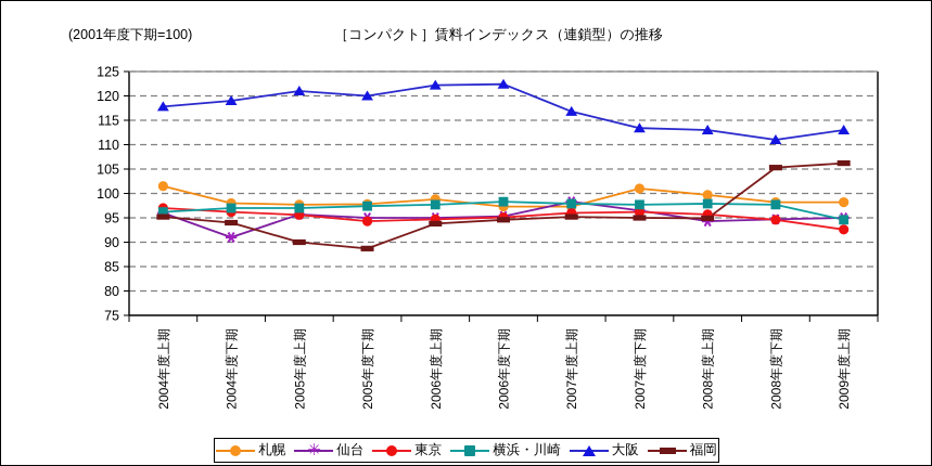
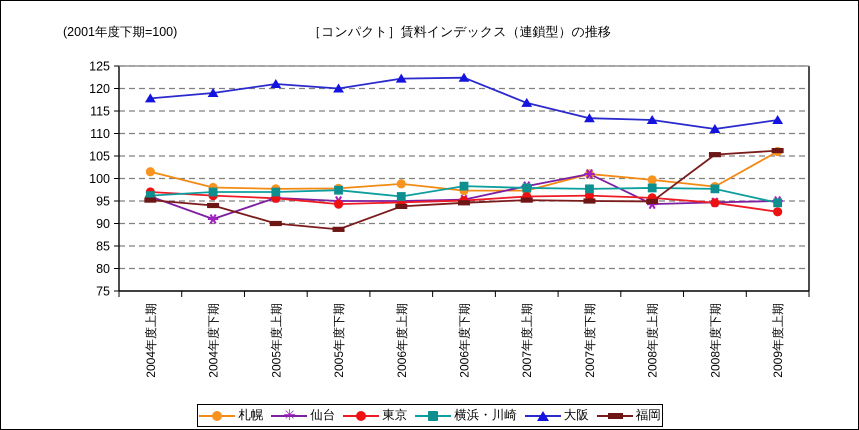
横浜・川崎/2006年度上期: 98 -> 96
仙台/2007年度下期: 96 -> 101
札幌/2009年度上期: 98 -> 106
